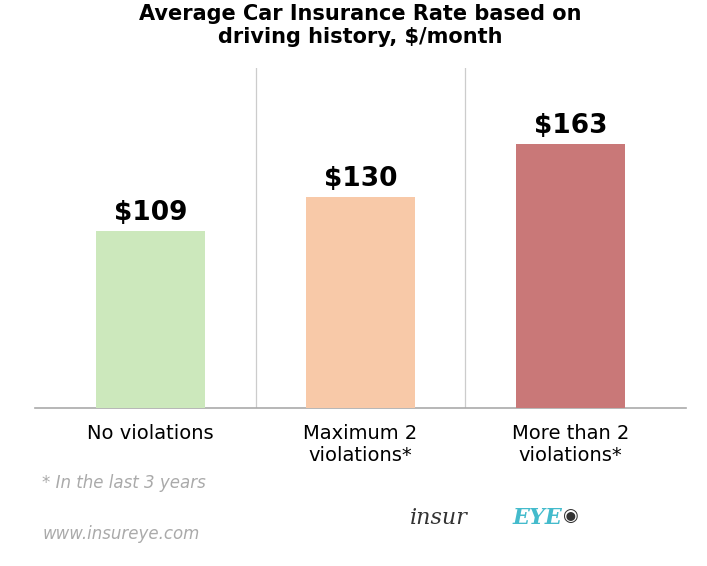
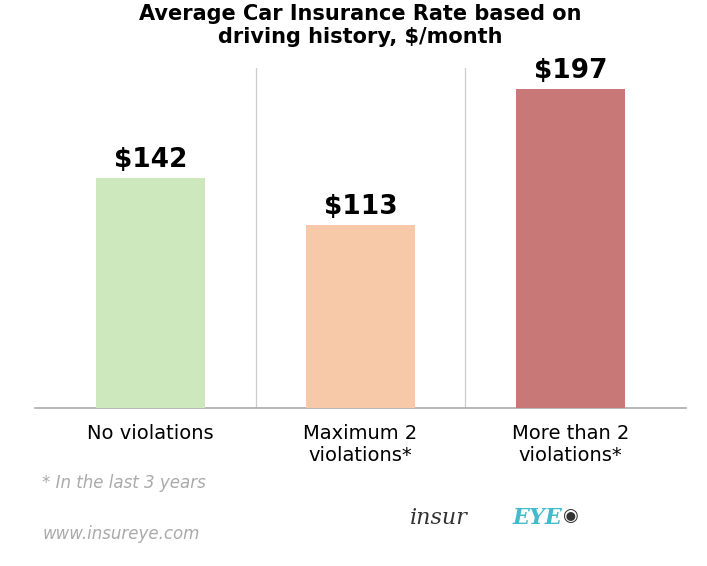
No violations: $109 -> $142
Maximum 2 violations*: $130 -> $113
More than 2 violations*: $163 -> $197
